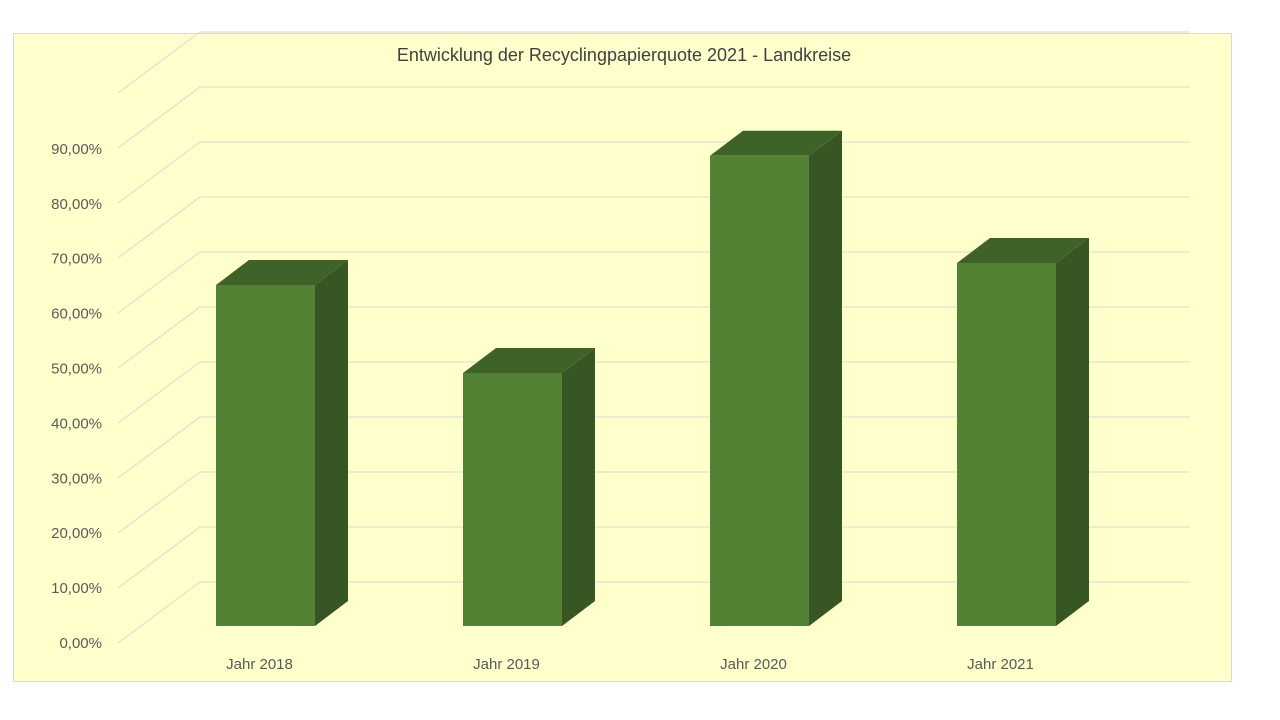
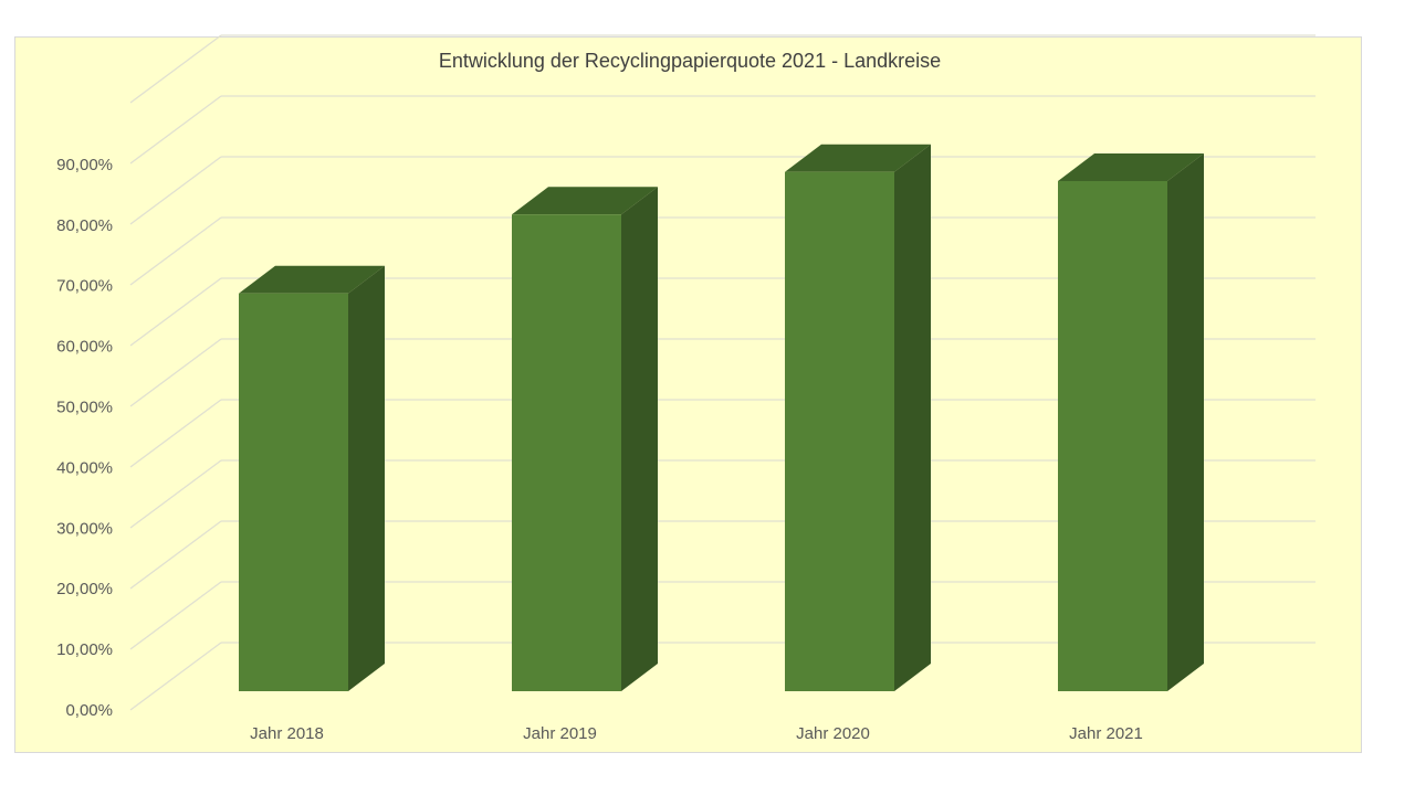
Jahr 2018: 62% -> 66%
Jahr 2019: 46% -> 78%
Jahr 2021: 66% -> 84%
